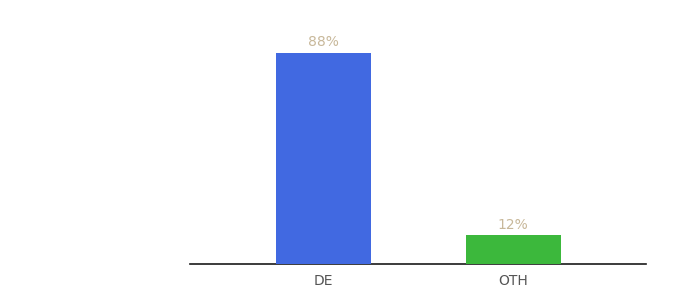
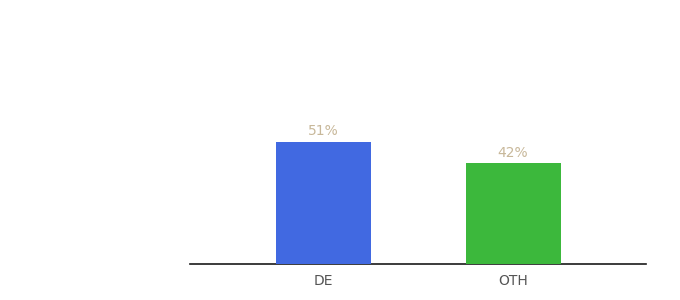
DE: 88% -> 51%
OTH: 12% -> 42%
